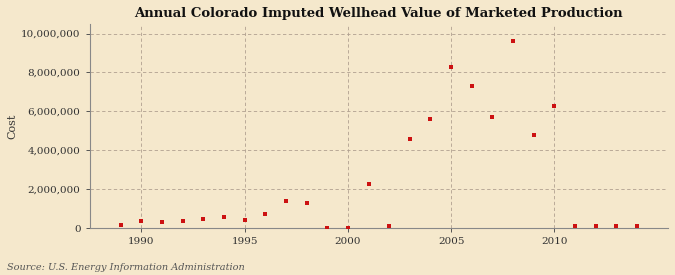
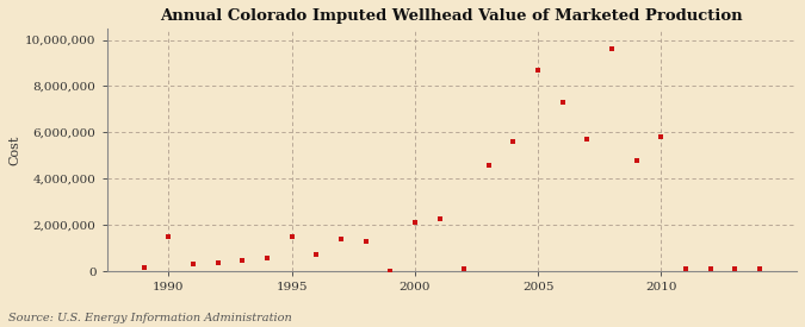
1990: 300,000 -> 1,500,000
1995: 400,000 -> 1,500,000
2000: 0 -> 2,100,000
2005: 8,300,000 -> 8,700,000
2010: 6,300,000 -> 5,800,000
